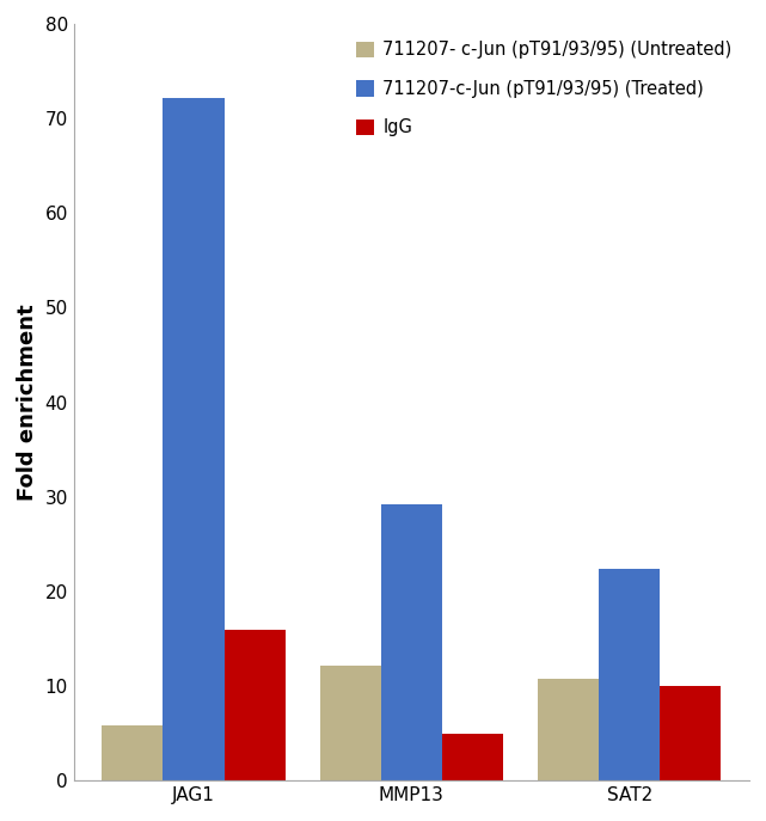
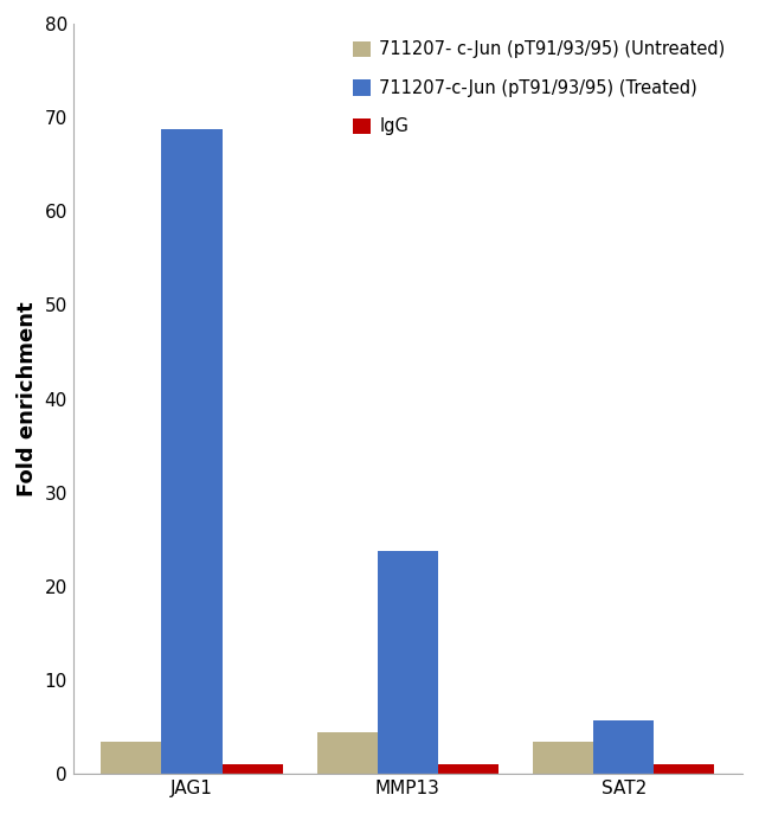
711207- c-Jun (pT91/93/95) (Untreated)/JAG1: 5.8 -> 3.4
711207-c-Jun (pT91/93/95) (Treated)/JAG1: 72.2 -> 68.8
IgG/JAG1: 16 -> 1
711207- c-Jun (pT91/93/95) (Untreated)/MMP13: 12.2 -> 4.5
711207-c-Jun (pT91/93/95) (Treated)/MMP13: 29.2 -> 23.8
IgG/MMP13: 5 -> 1
711207- c-Jun (pT91/93/95) (Untreated)/SAT2: 10.8 -> 3.5
711207-c-Jun (pT91/93/95) (Treated)/SAT2: 22.4 -> 5.7
IgG/SAT2: 10 -> 1
